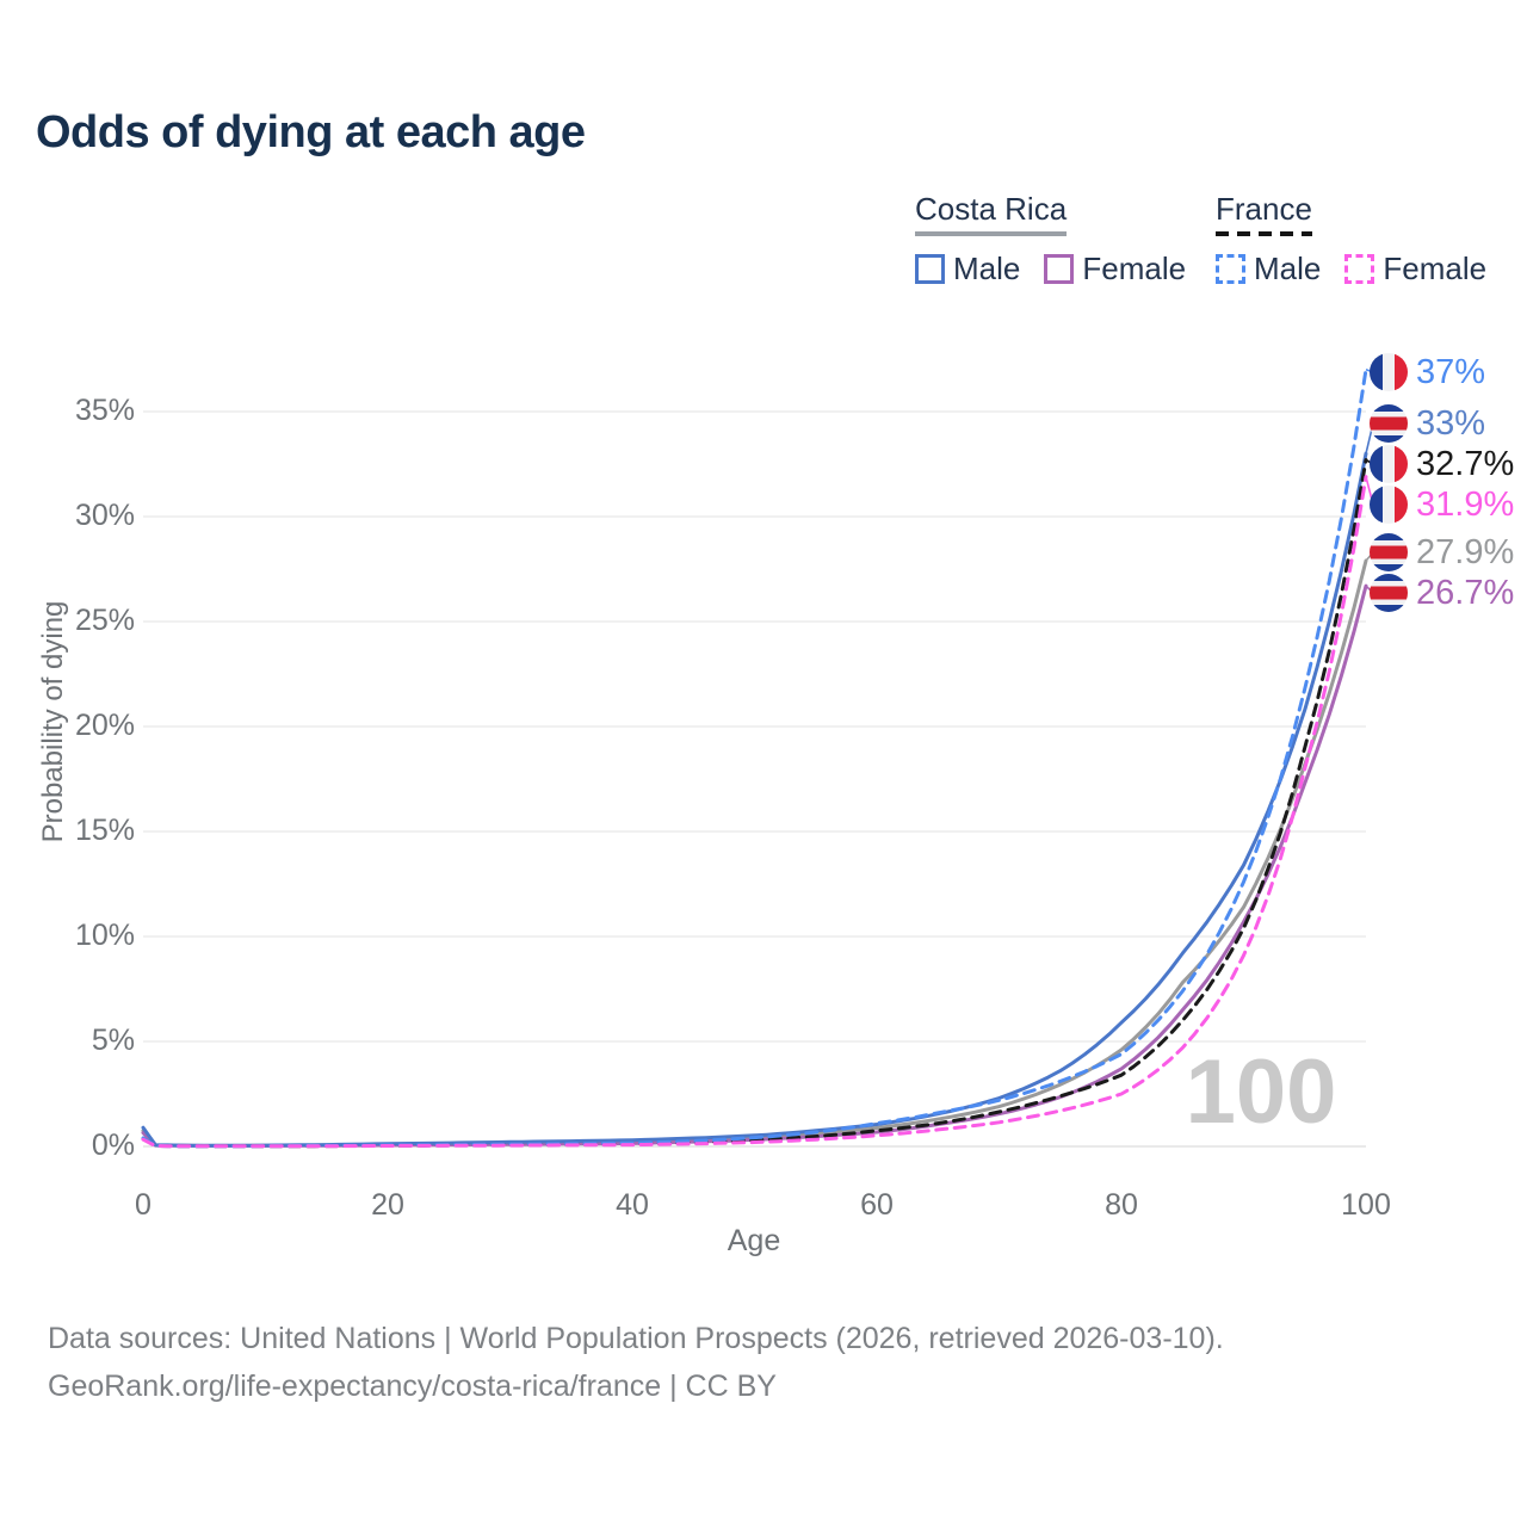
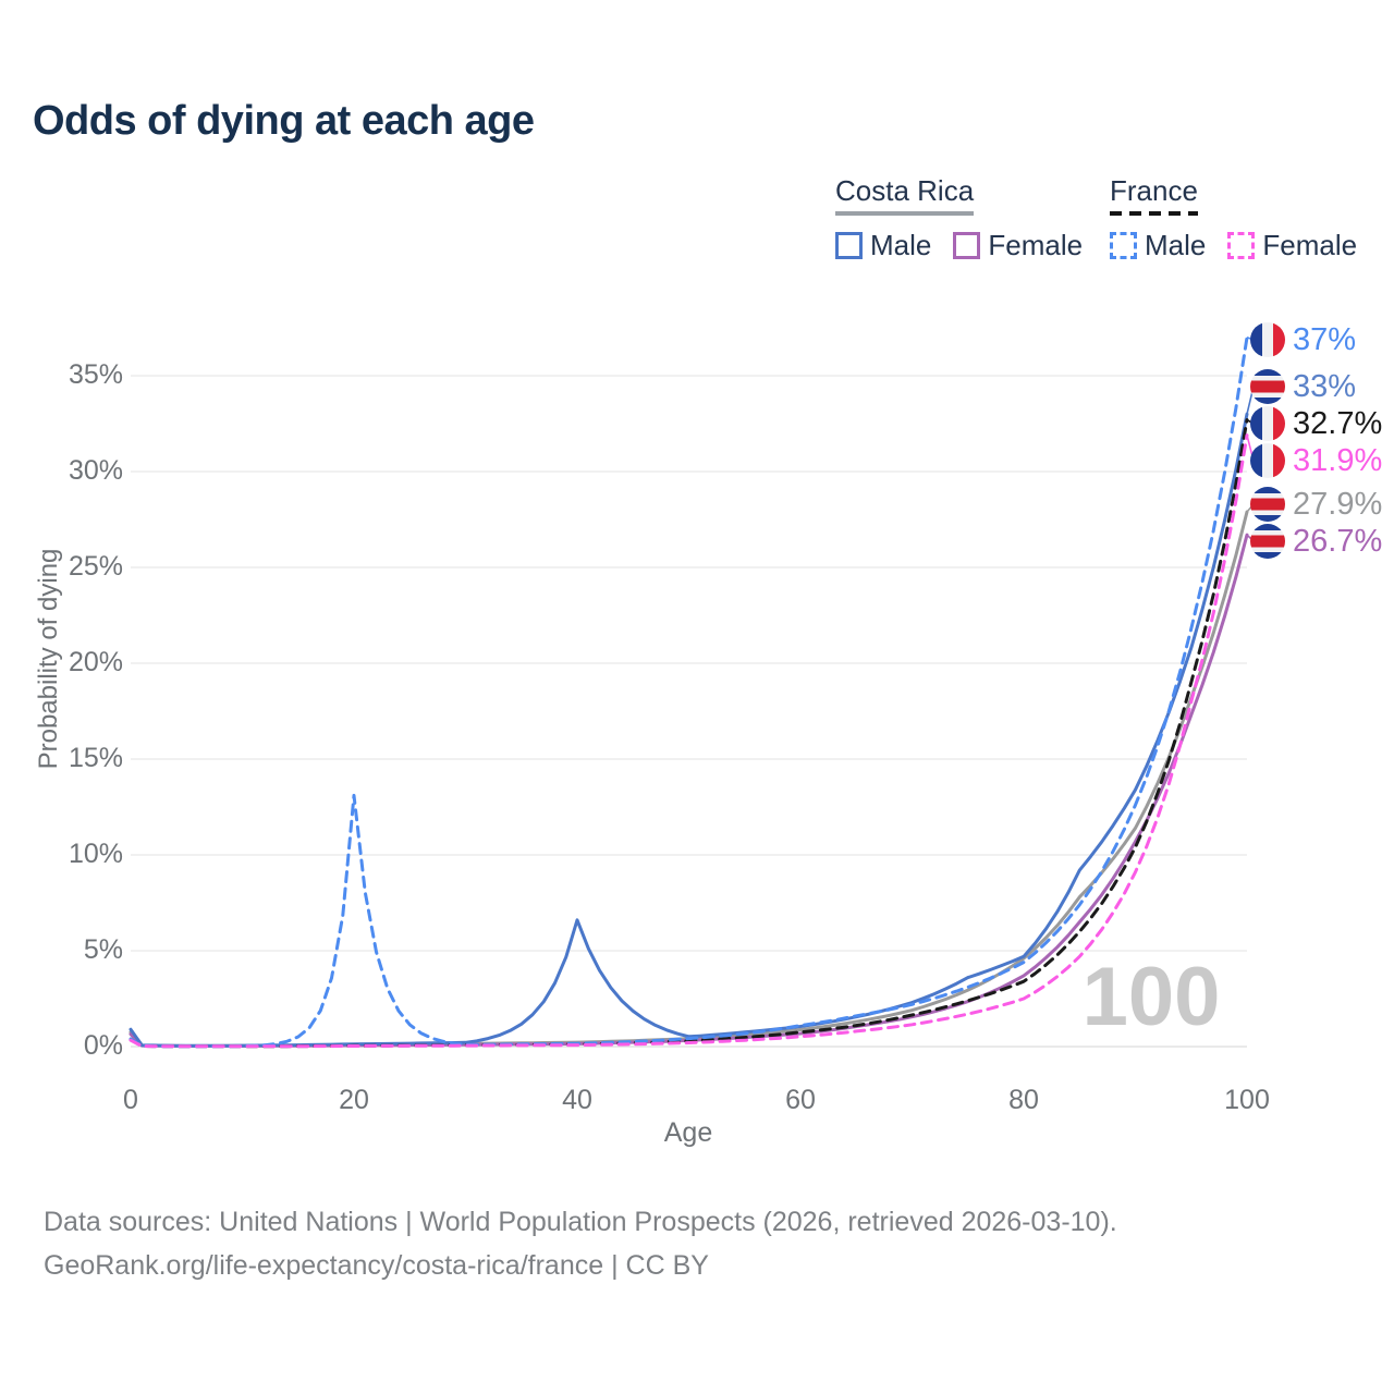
France Male/20: 0.1% -> 13.1%
Costa Rica Male/40: 0.3% -> 6.6%
Costa Rica Male/80: 5.9% -> 4.7%
